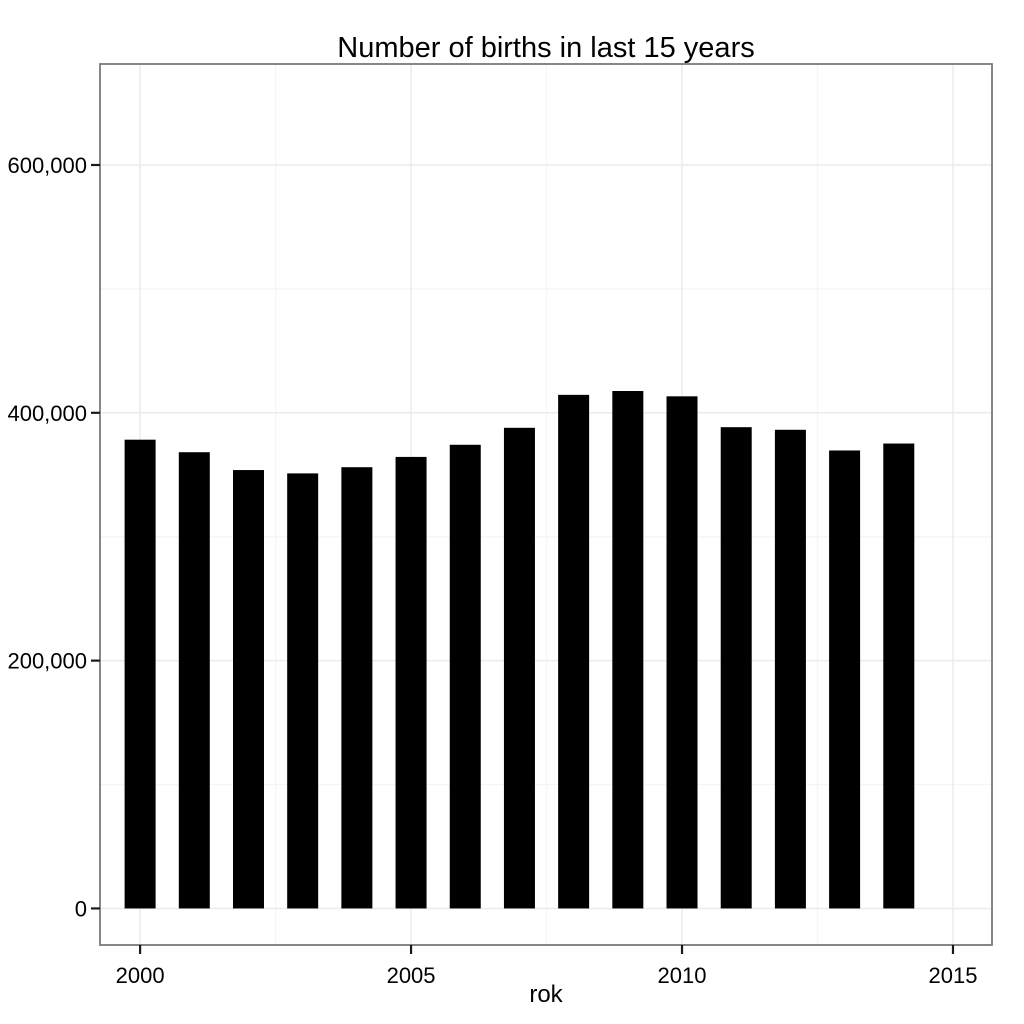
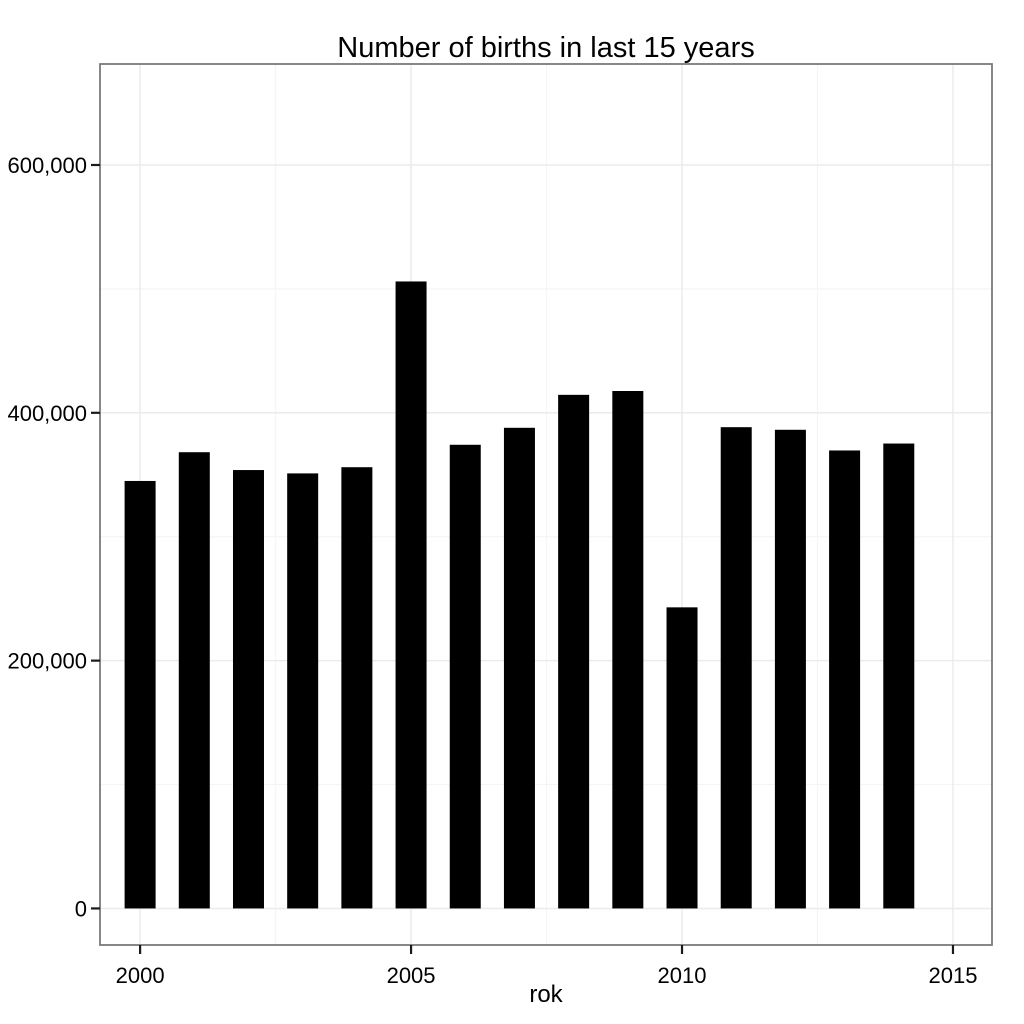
2000: 378000 -> 345000
2005: 364000 -> 506000
2010: 413000 -> 243000
